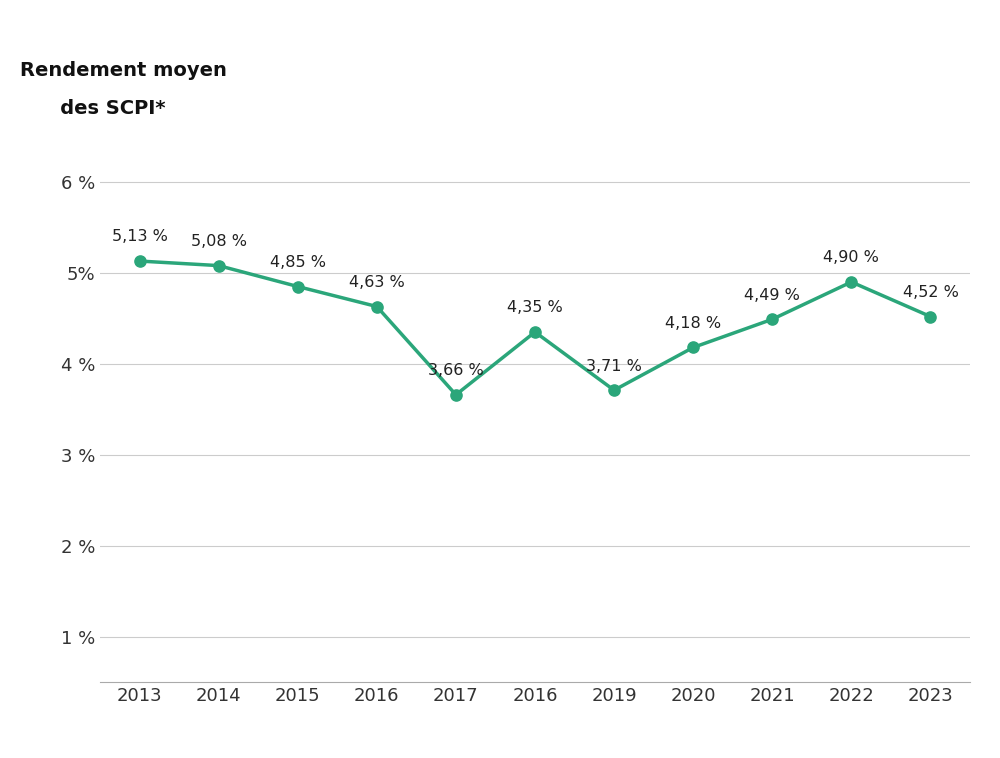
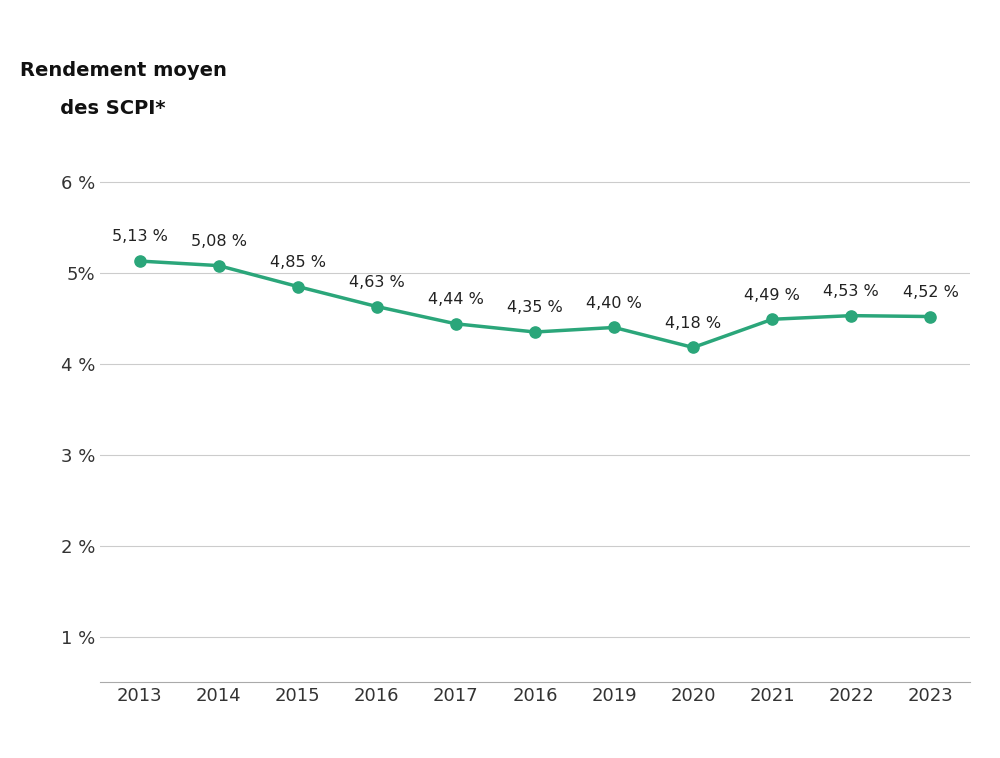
2017: 3,66 -> 4,44
2019: 3,71 -> 4,40
2022: 4,90 -> 4,53
